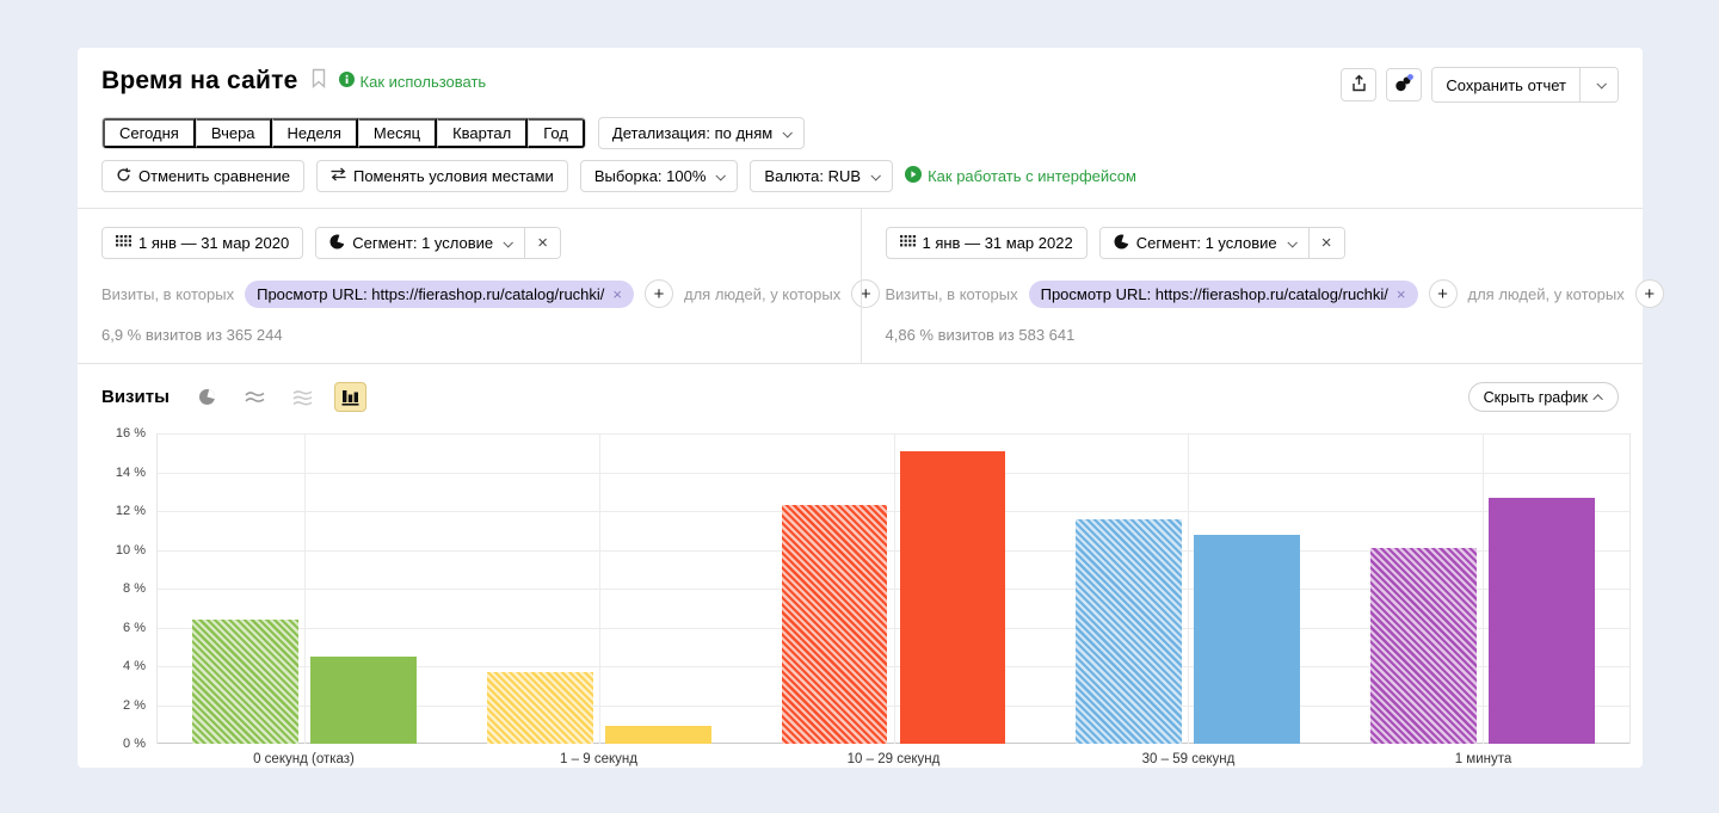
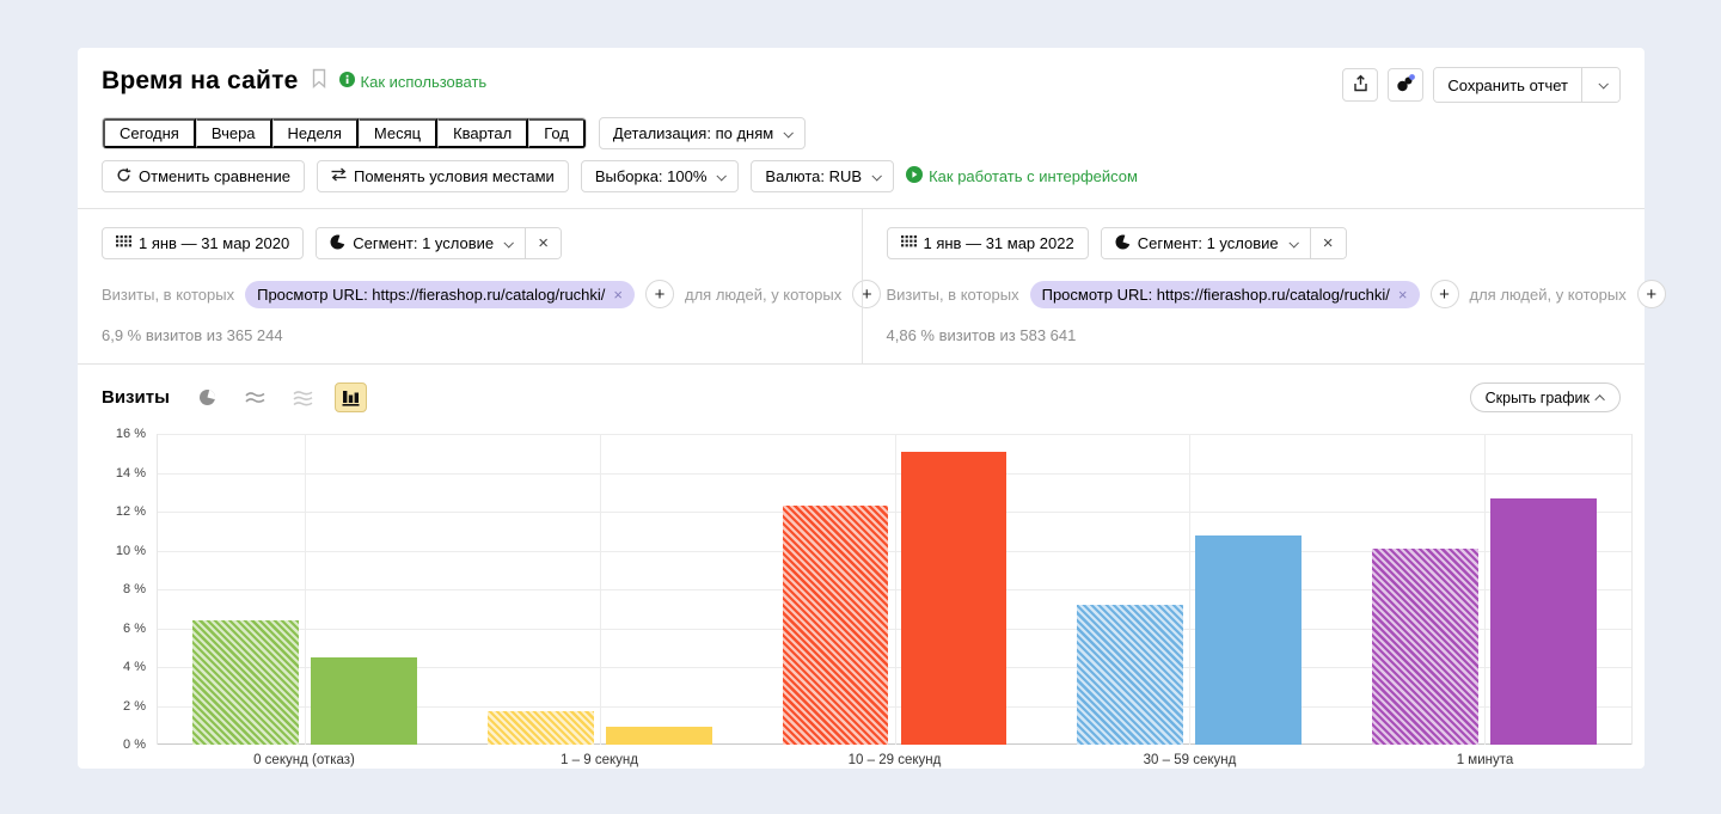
1 янв — 31 мар 2020/1 – 9 секунд: 3.7% -> 1.7%
1 янв — 31 мар 2020/30 – 59 секунд: 11.6% -> 7.2%
